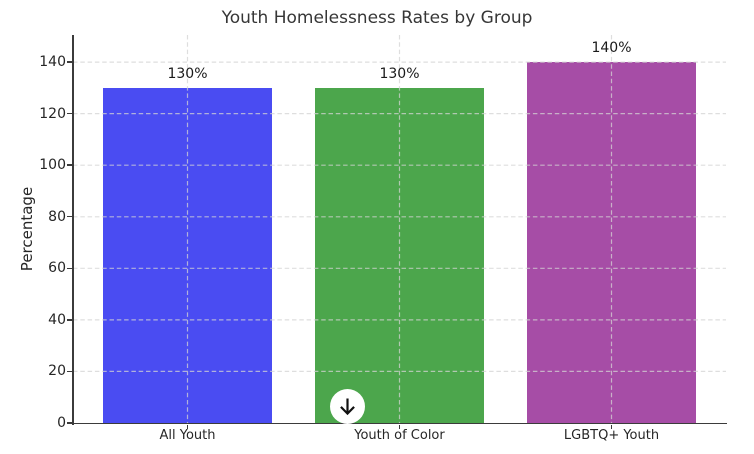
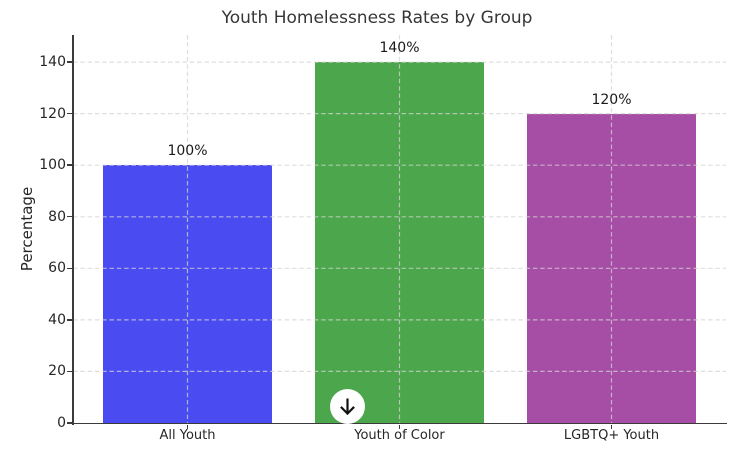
All Youth: 130% -> 100%
Youth of Color: 130% -> 140%
LGBTQ+ Youth: 140% -> 120%
